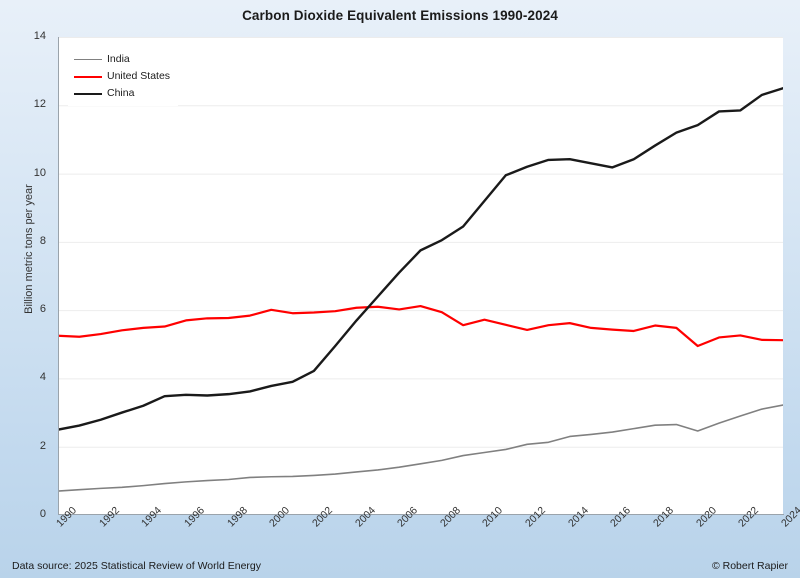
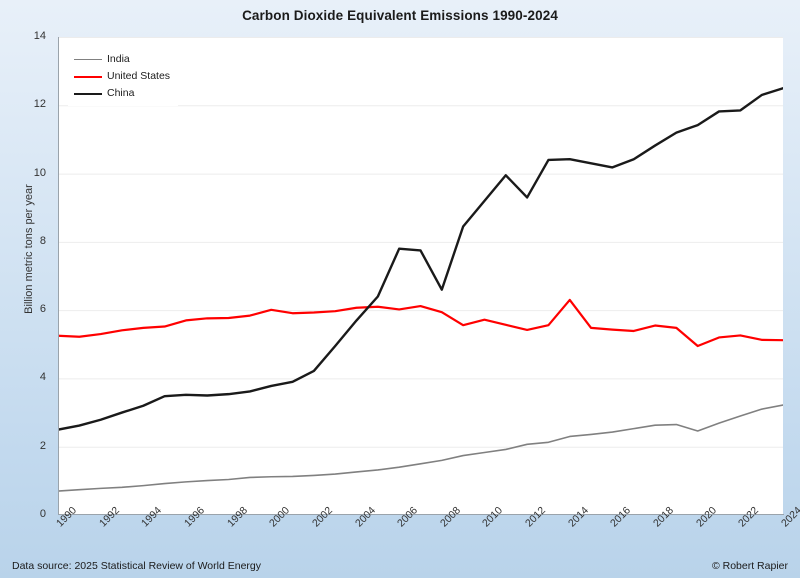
China/2006: 7.1 -> 7.8
China/2008: 8.1 -> 6.6
China/2012: 10.2 -> 9.3
United States/2014: 5.6 -> 6.3
